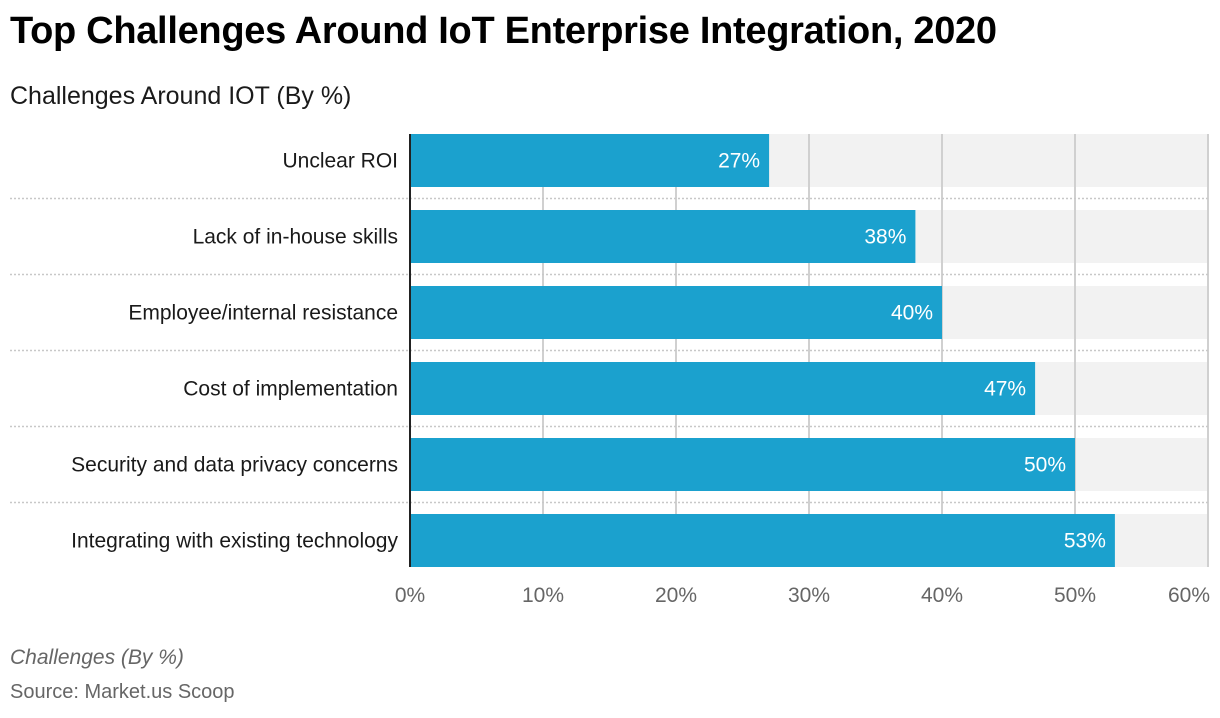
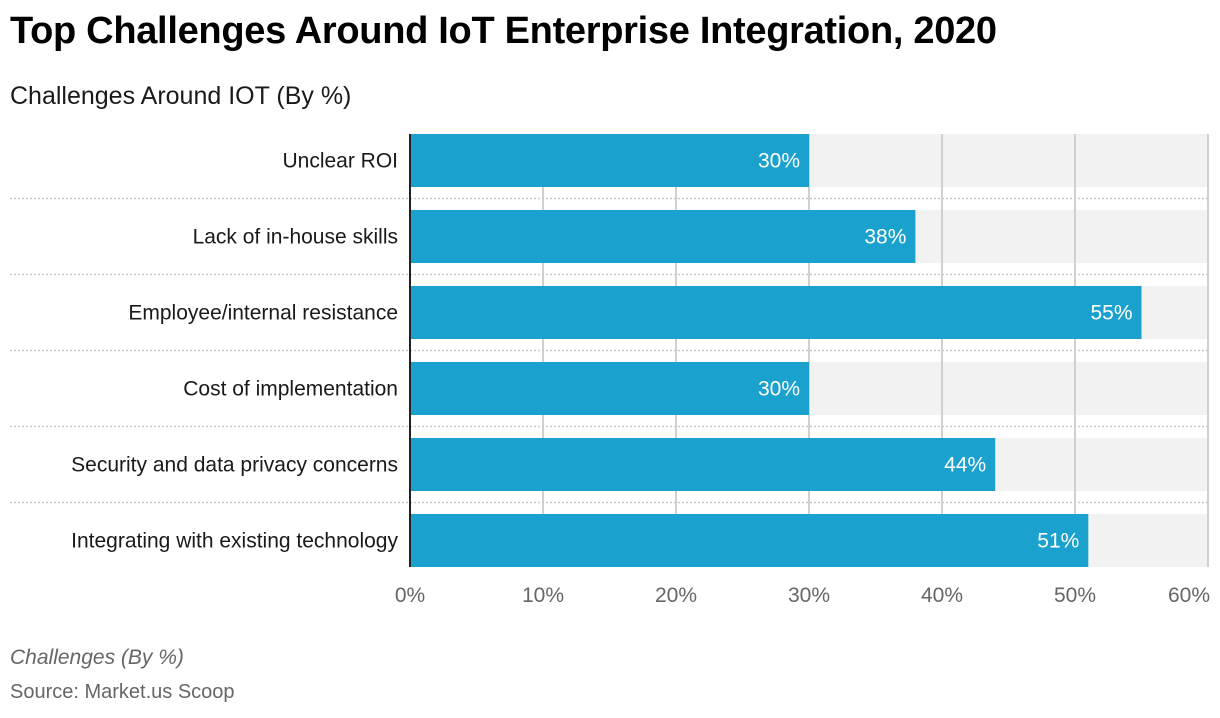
Unclear ROI: 27% -> 30%
Employee/internal resistance: 40% -> 55%
Cost of implementation: 47% -> 30%
Security and data privacy concerns: 50% -> 44%
Integrating with existing technology: 53% -> 51%
